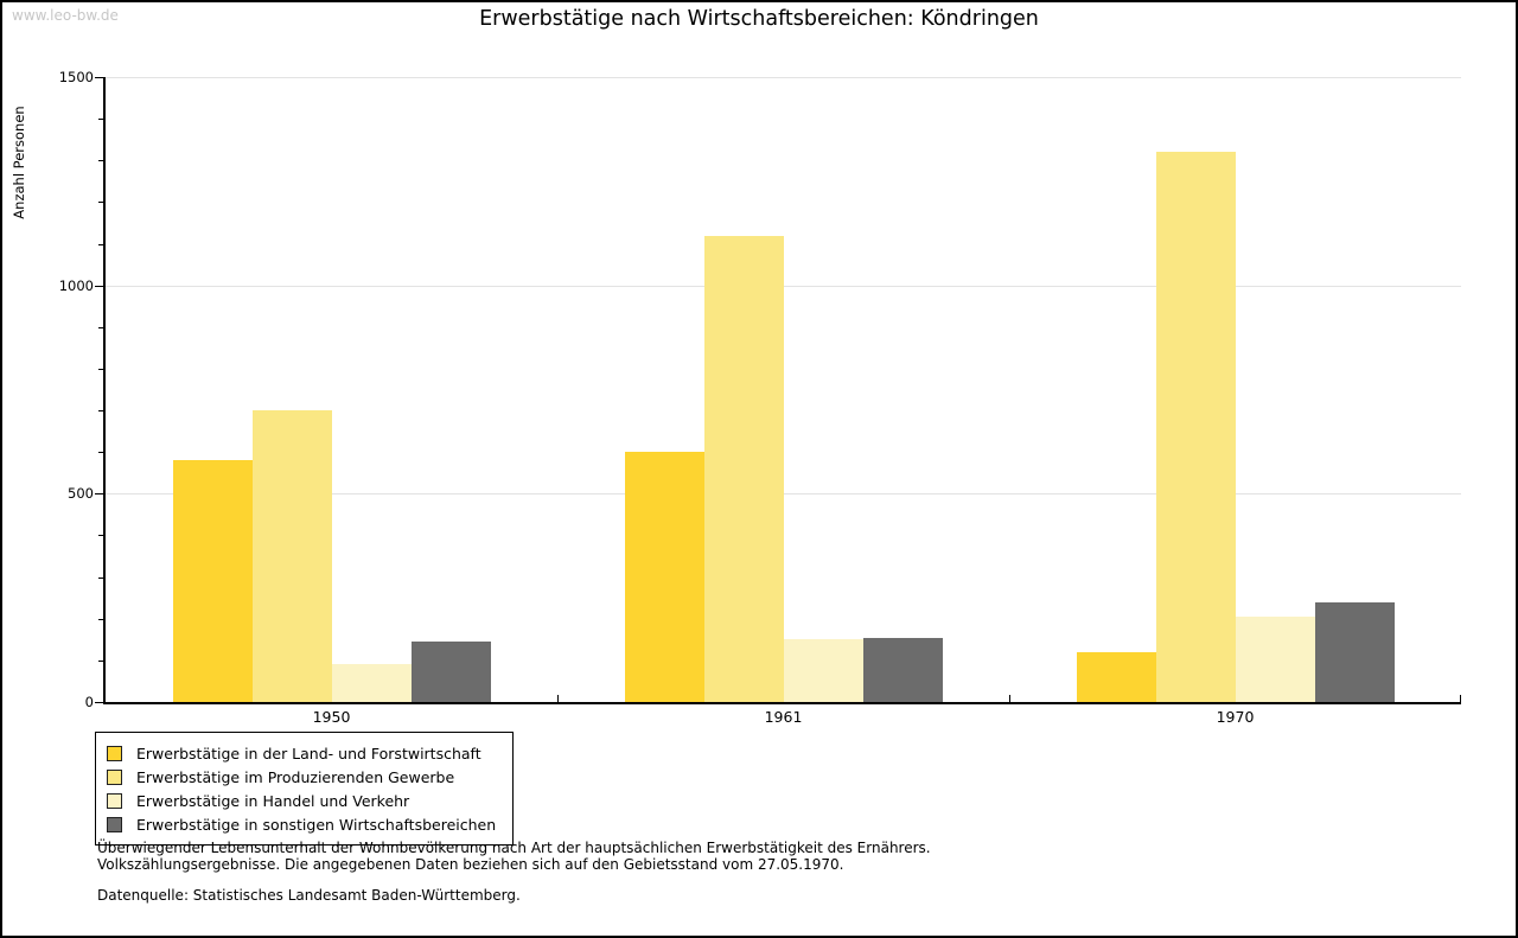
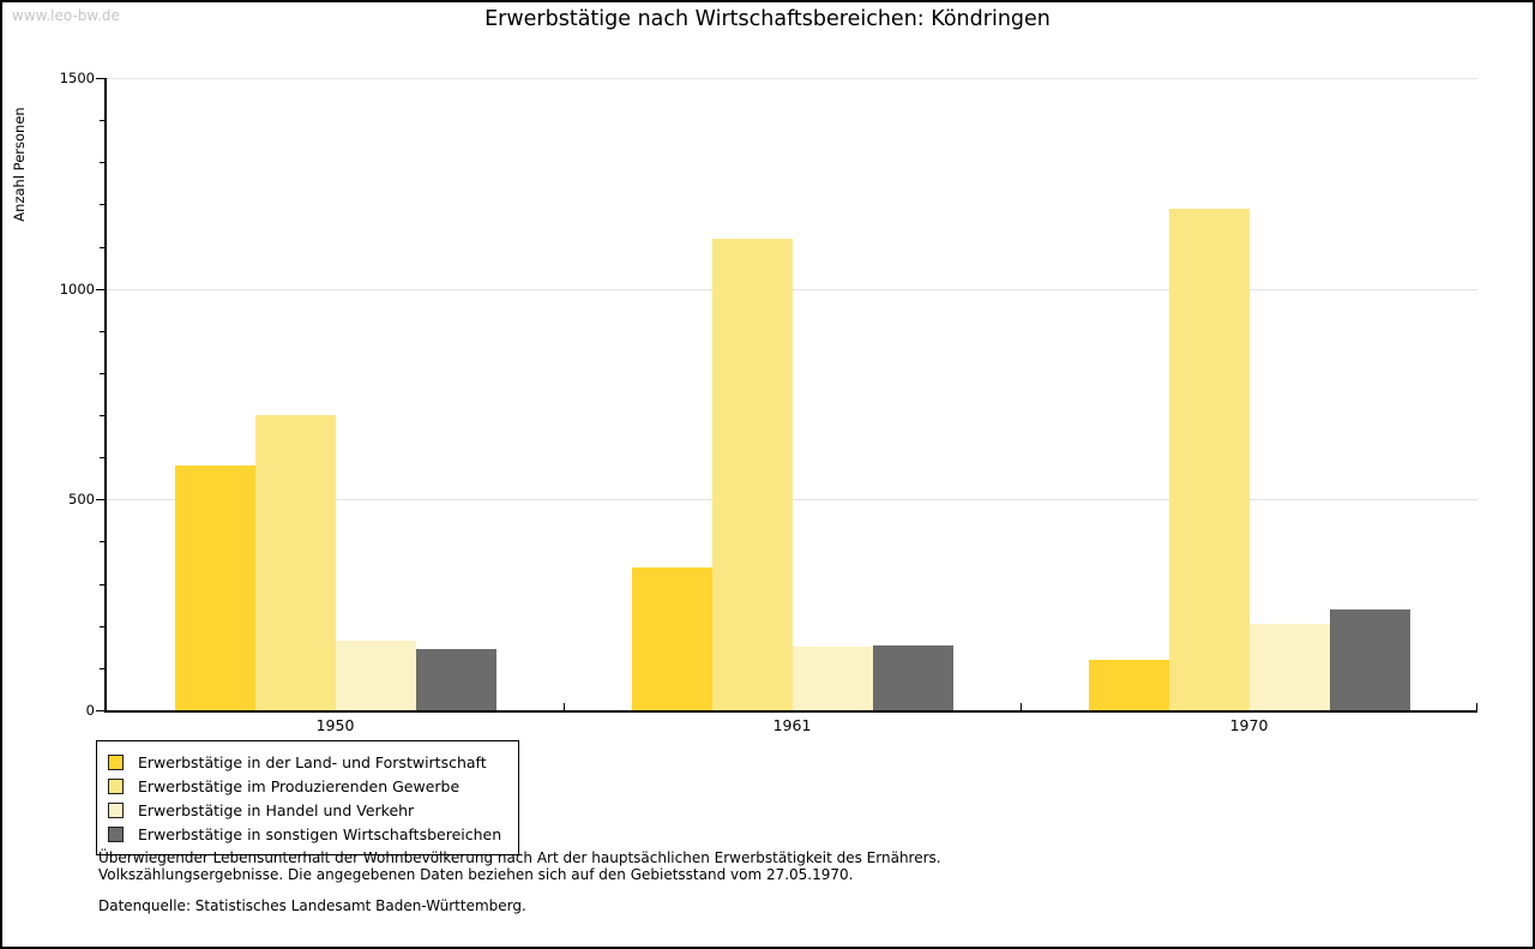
Erwerbstätige in Handel und Verkehr/1950: 90 -> 160
Erwerbstätige in der Land- und Forstwirtschaft/1961: 600 -> 340
Erwerbstätige im Produzierenden Gewerbe/1970: 1320 -> 1190
